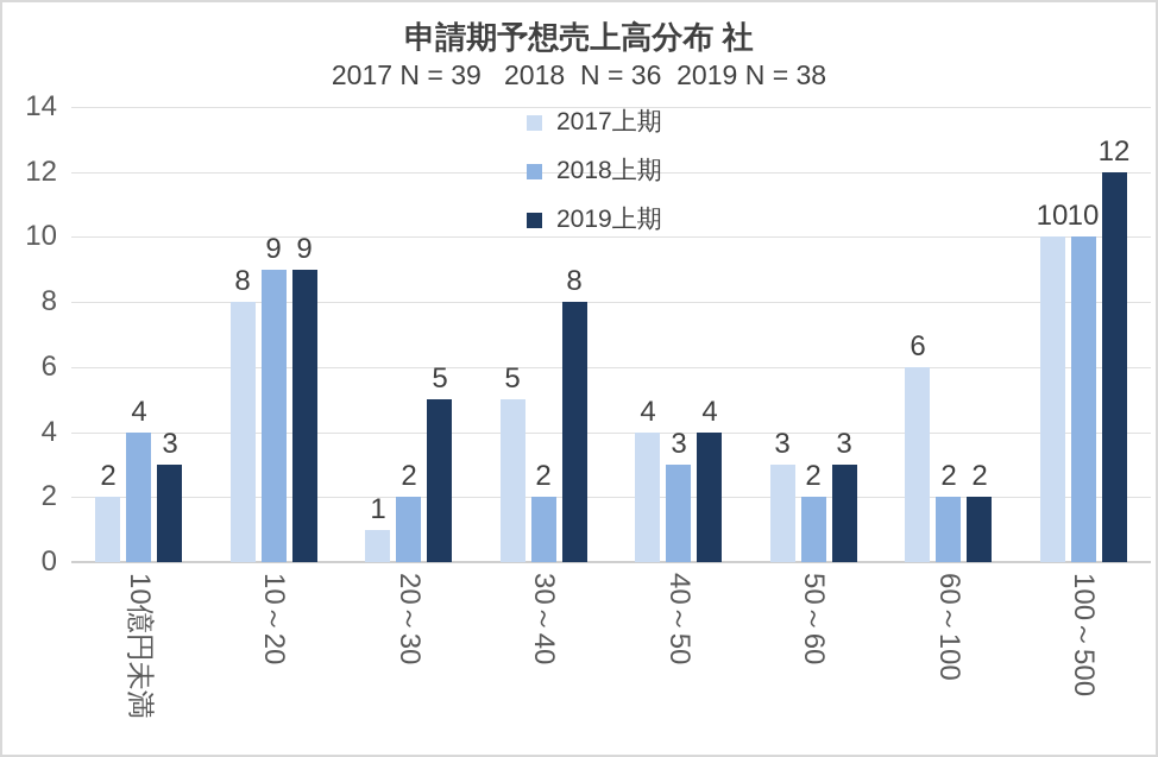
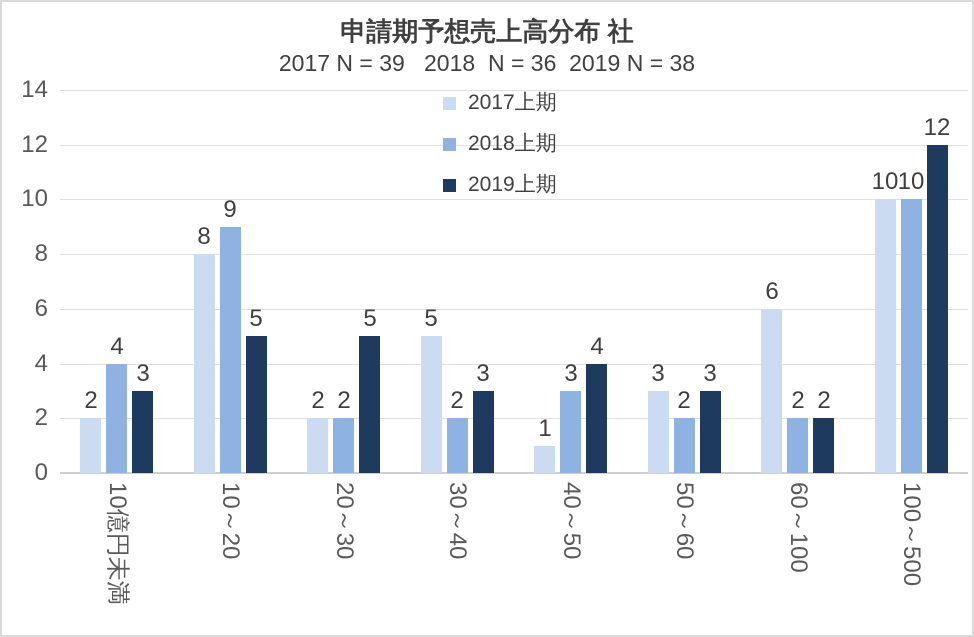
2019上期/10～20: 9 -> 5
2017上期/20～30: 1 -> 2
2019上期/30～40: 8 -> 3
2017上期/40～50: 4 -> 1
